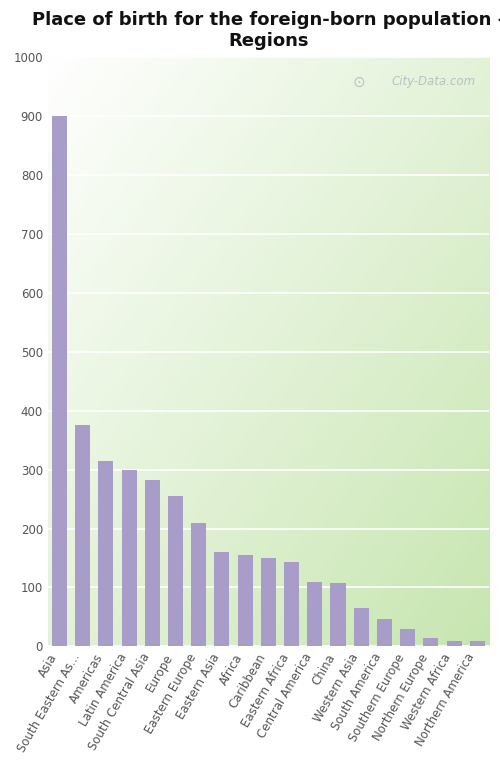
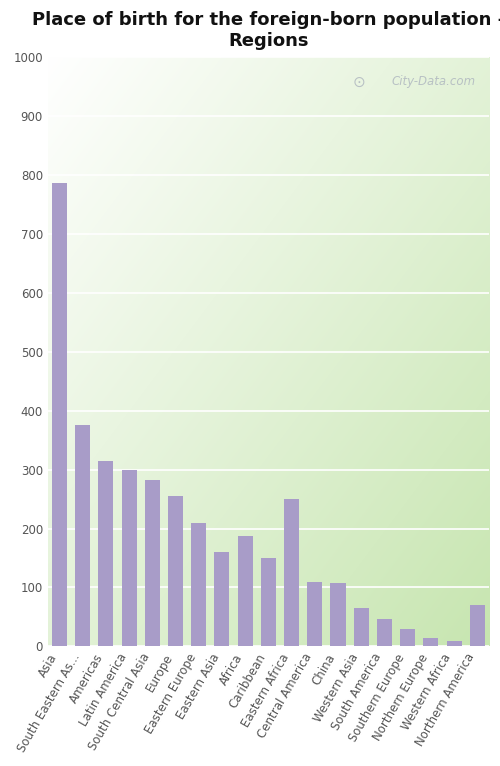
Asia: 900 -> 786
Africa: 155 -> 188
Eastern Africa: 143 -> 250
Northern America: 10 -> 70
